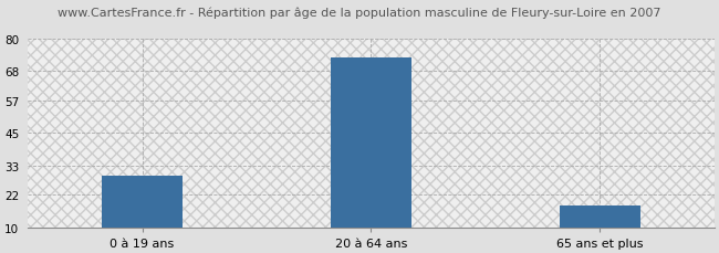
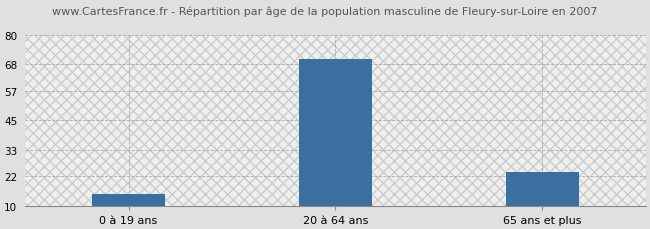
0 à 19 ans: 29 -> 15
20 à 64 ans: 73 -> 70
65 ans et plus: 18 -> 24
